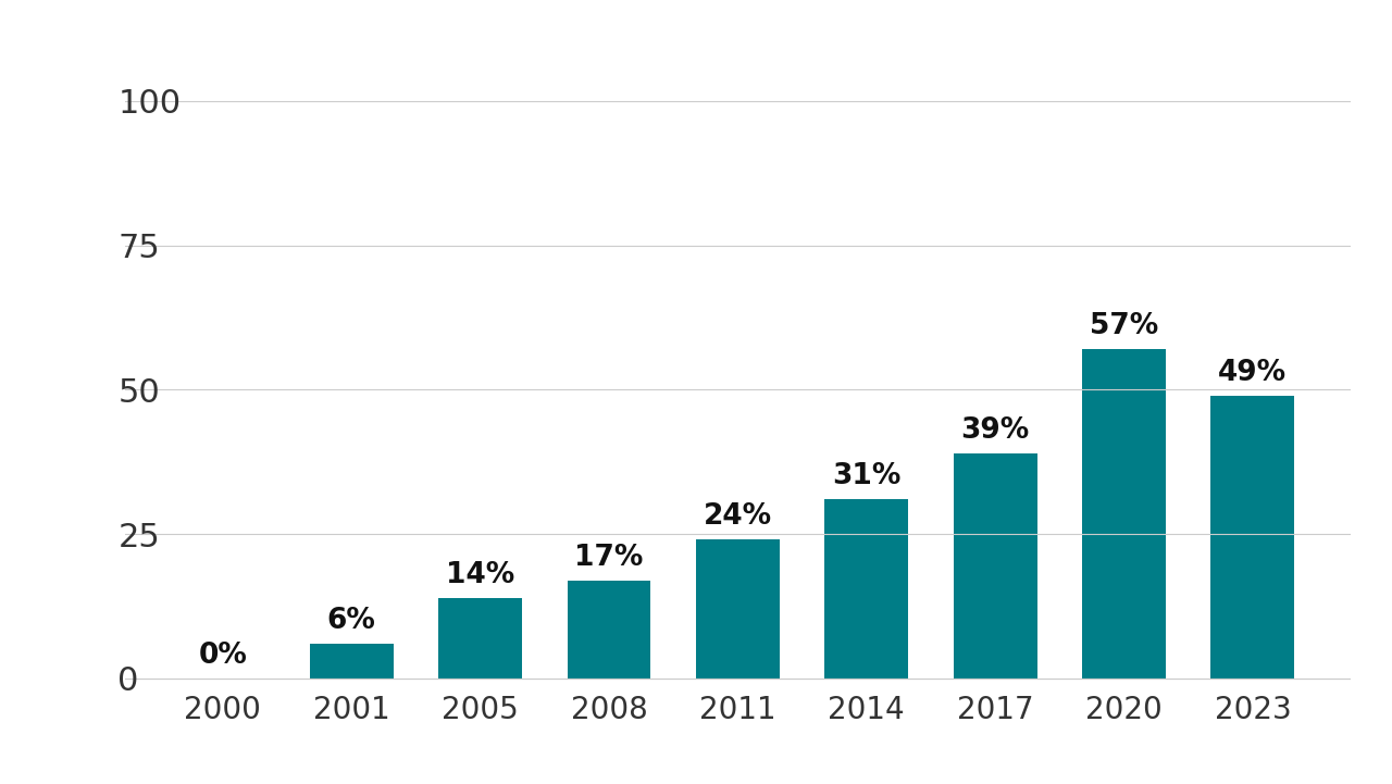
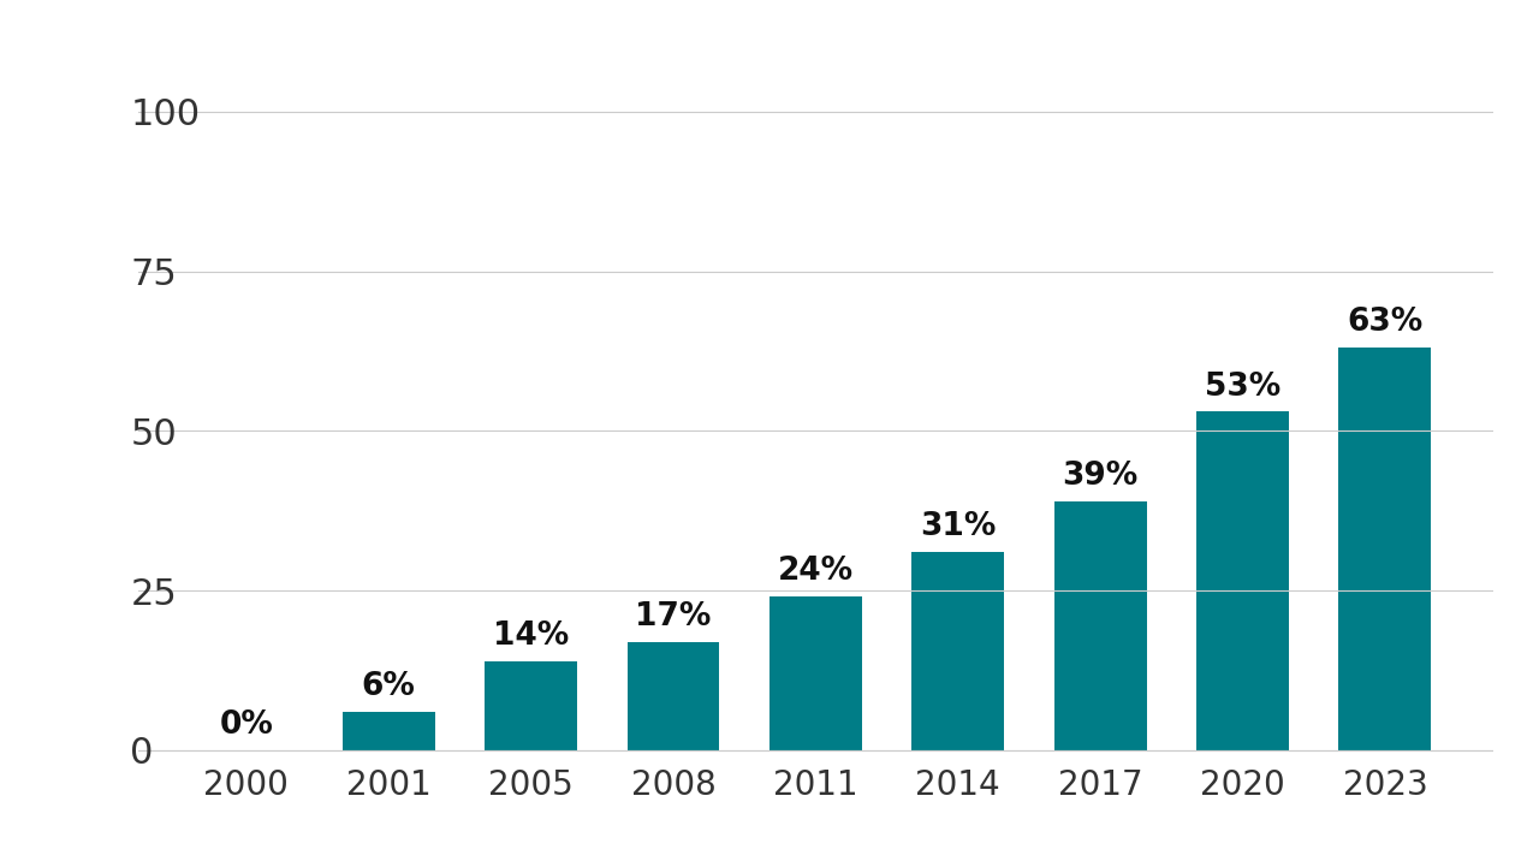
2020: 57% -> 53%
2023: 49% -> 63%
